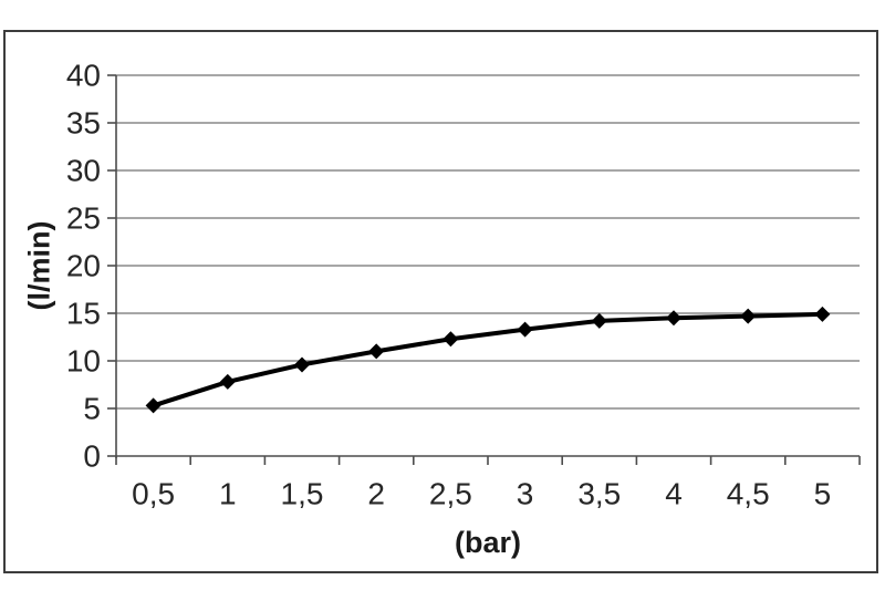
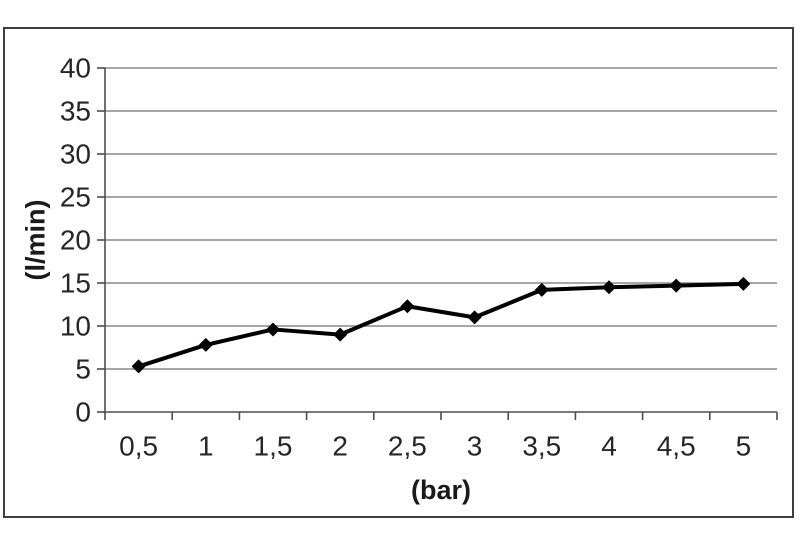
2: 11 -> 9
3: 13 -> 11
